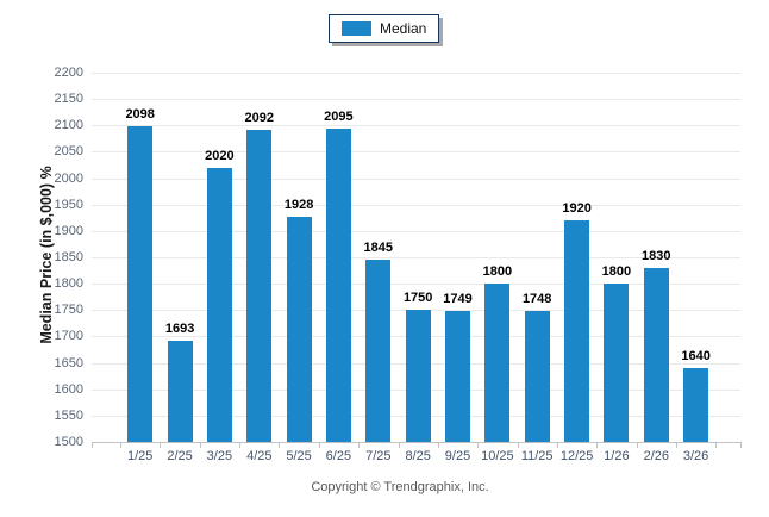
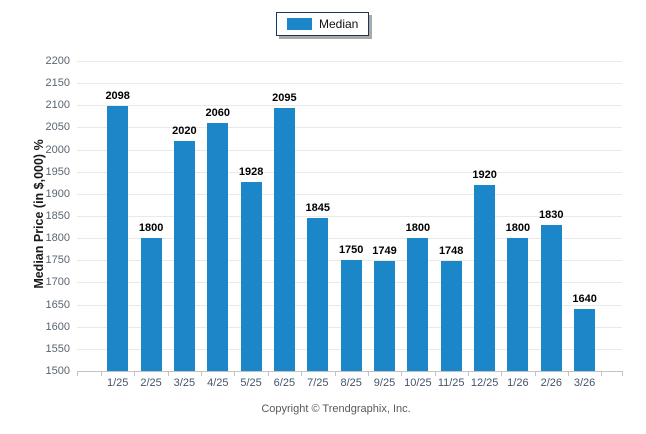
2/25: 1693 -> 1800
4/25: 2092 -> 2060
